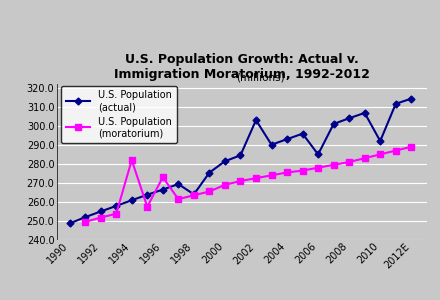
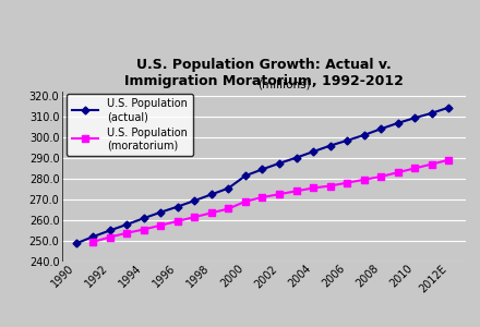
U.S. Population (moratorium)/1994: 282 -> 256
U.S. Population (moratorium)/1996: 273 -> 260
U.S. Population (actual)/1998: 264 -> 272
U.S. Population (actual)/2002: 303 -> 287
U.S. Population (actual)/2006: 285 -> 298
U.S. Population (actual)/2010: 292 -> 309
